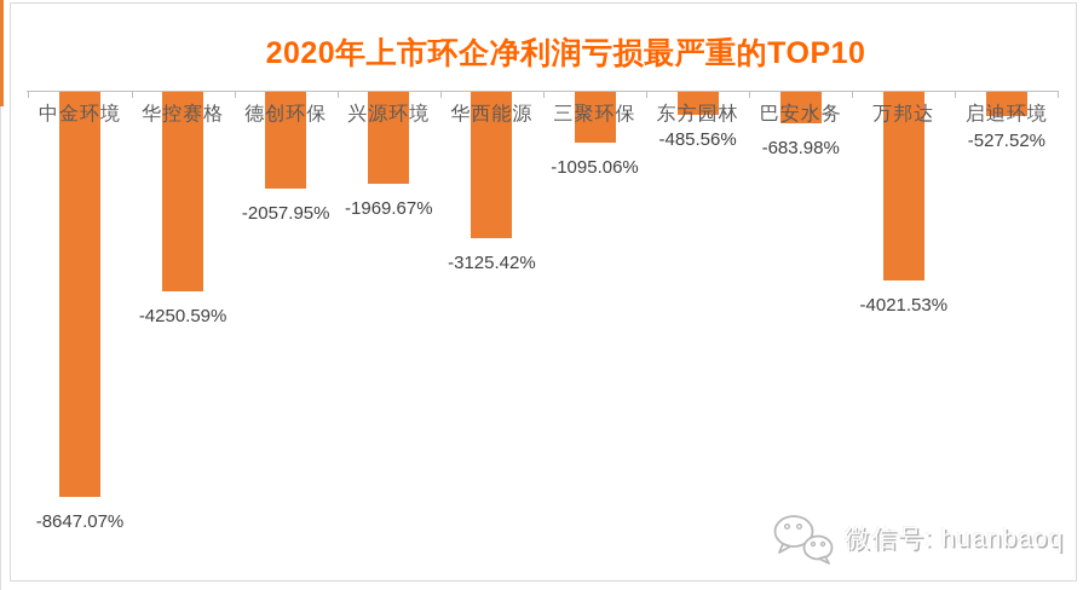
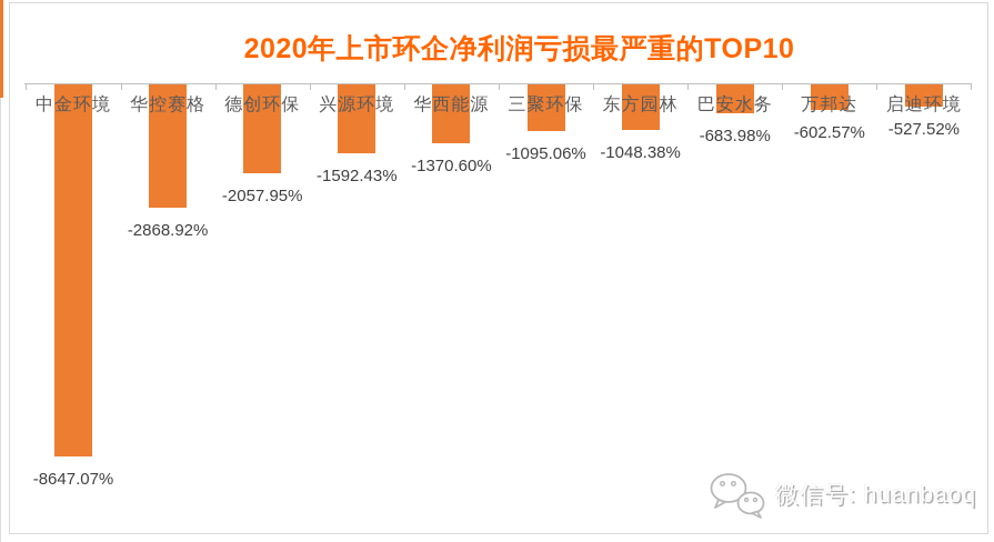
华控赛格: -4250.59% -> -2868.92%
兴源环境: -1969.67% -> -1592.43%
华西能源: -3125.42% -> -1370.60%
东方园林: -485.56% -> -1048.38%
万邦达: -4021.53% -> -602.57%
